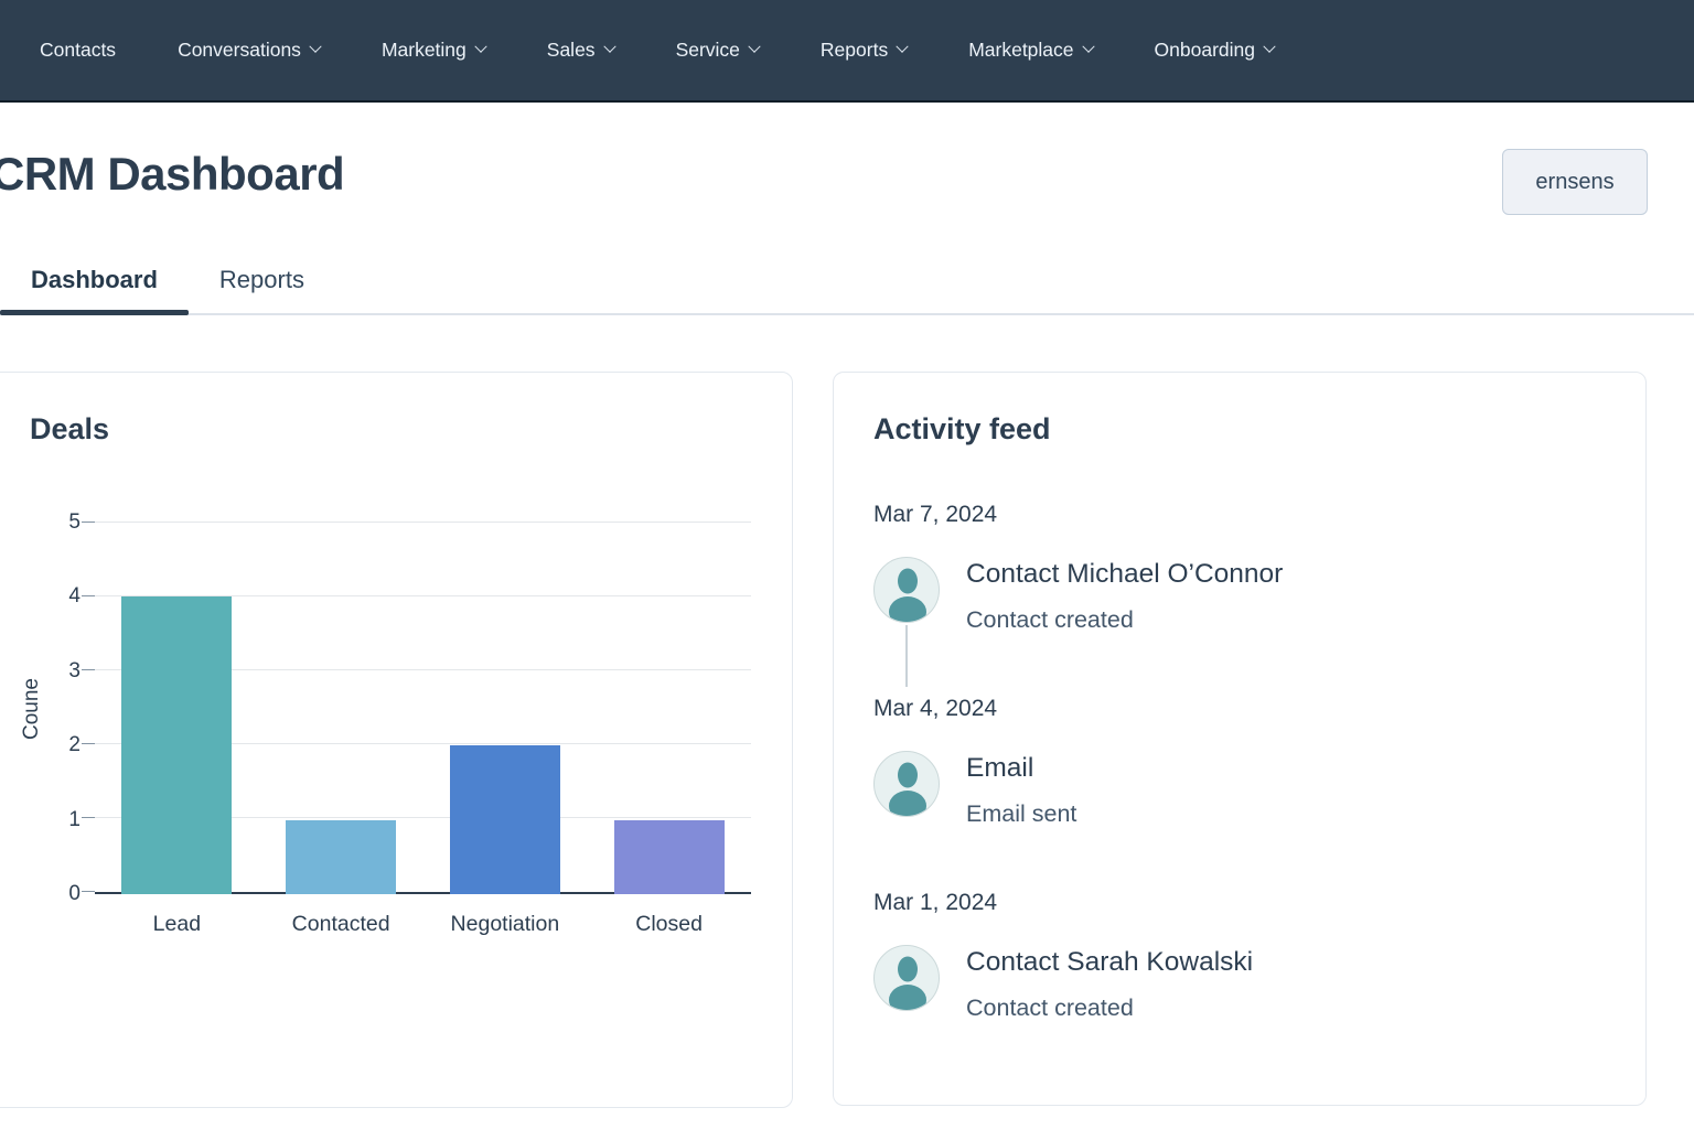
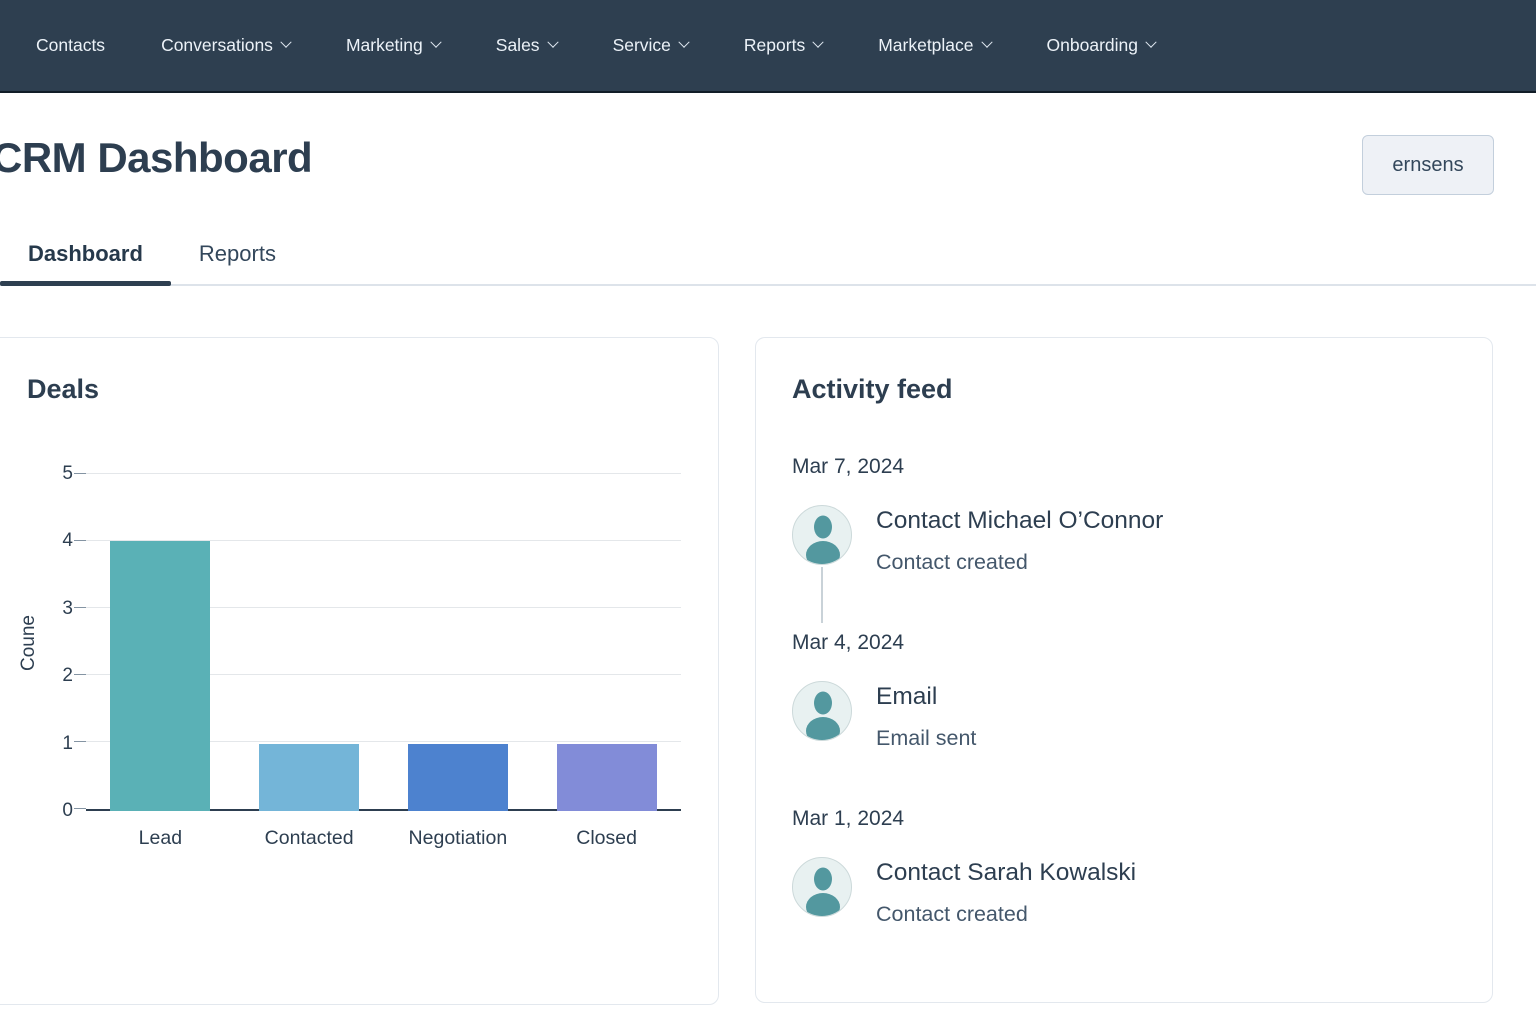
Negotiation: 2 -> 1
